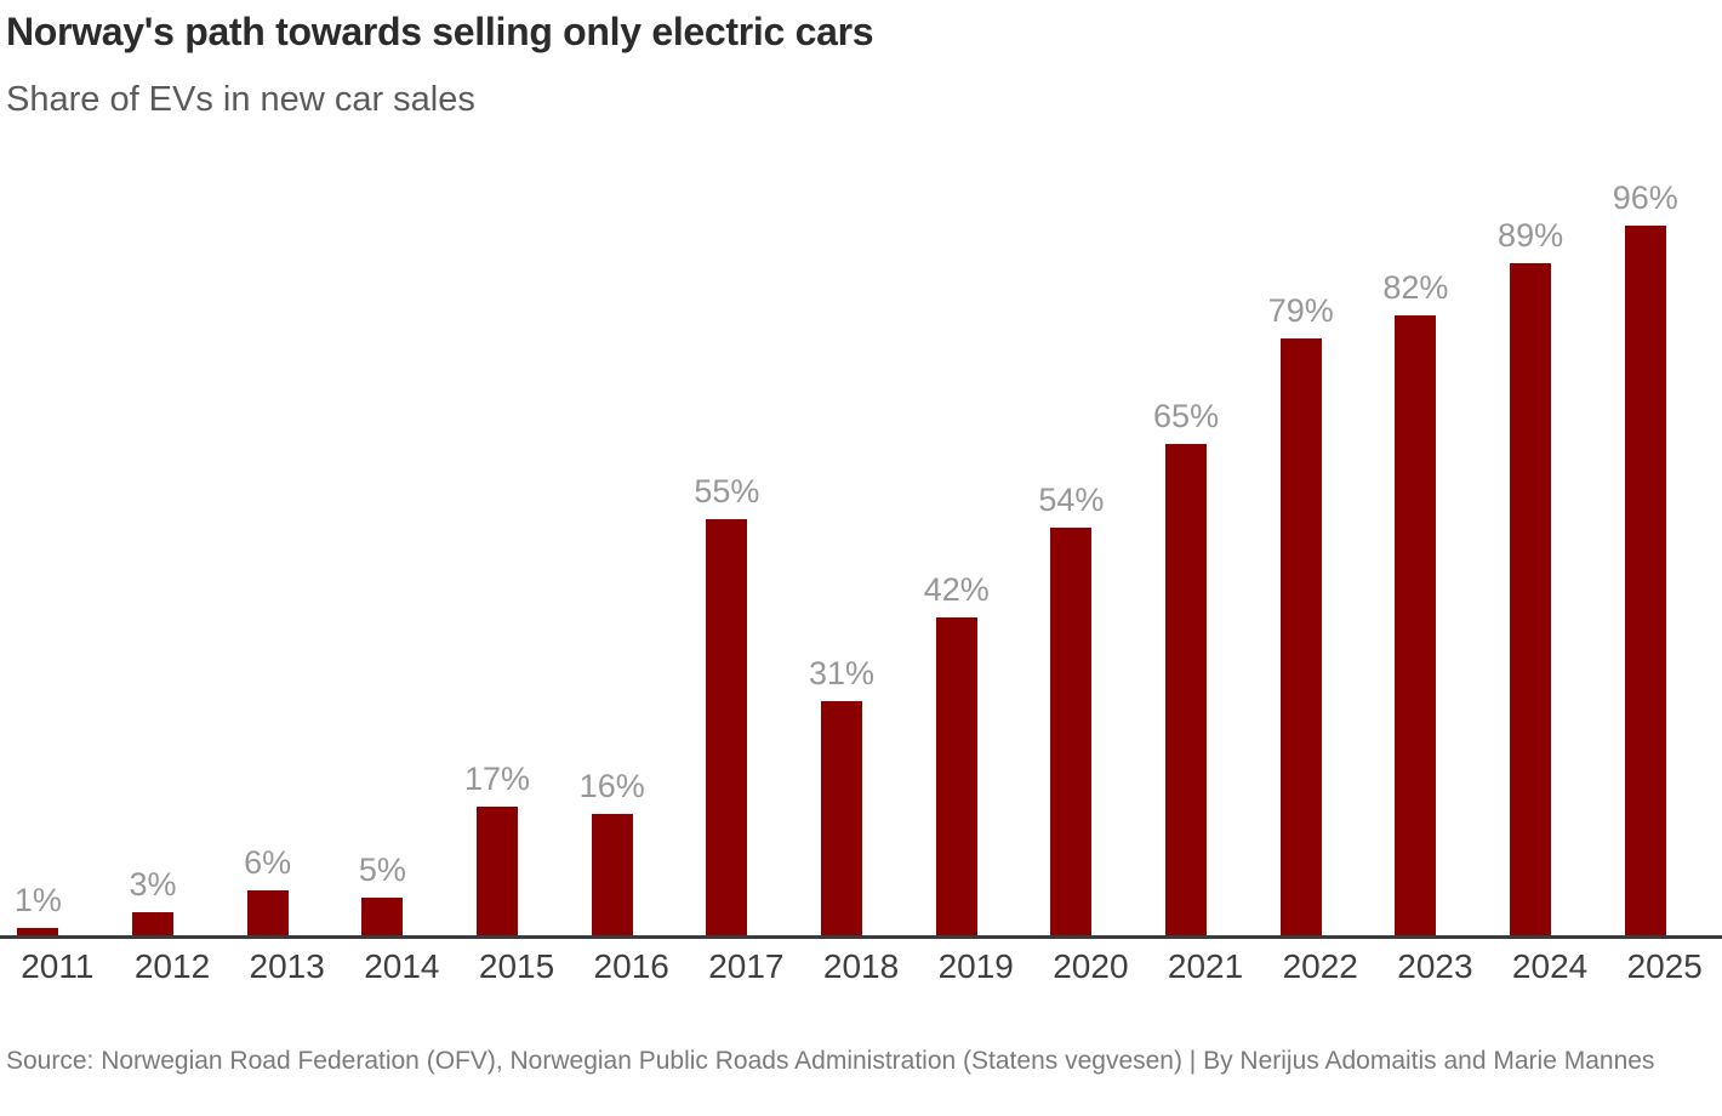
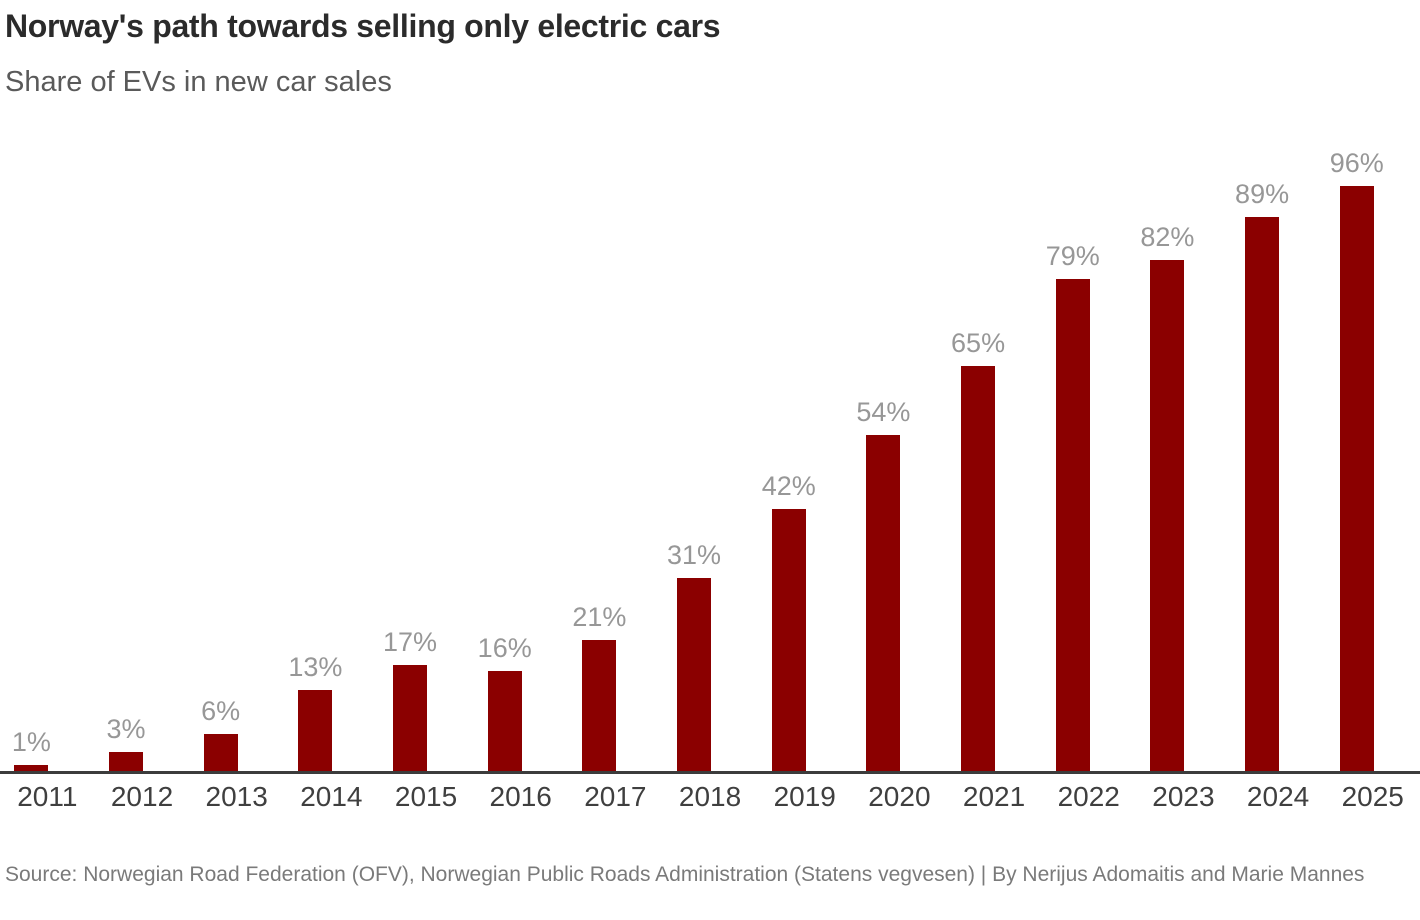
2014: 5% -> 13%
2017: 55% -> 21%
